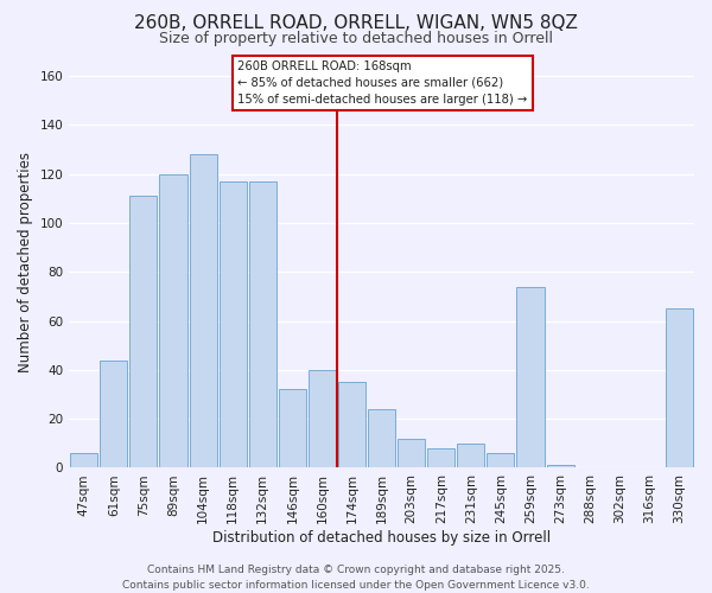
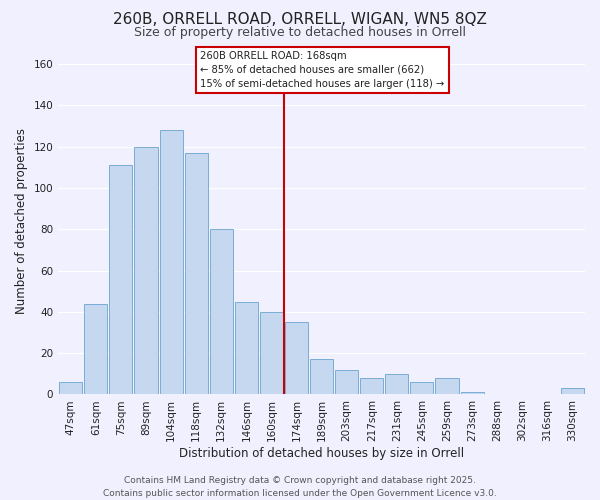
132sqm: 117 -> 80
146sqm: 32 -> 45
189sqm: 24 -> 17
259sqm: 74 -> 8
330sqm: 65 -> 3
